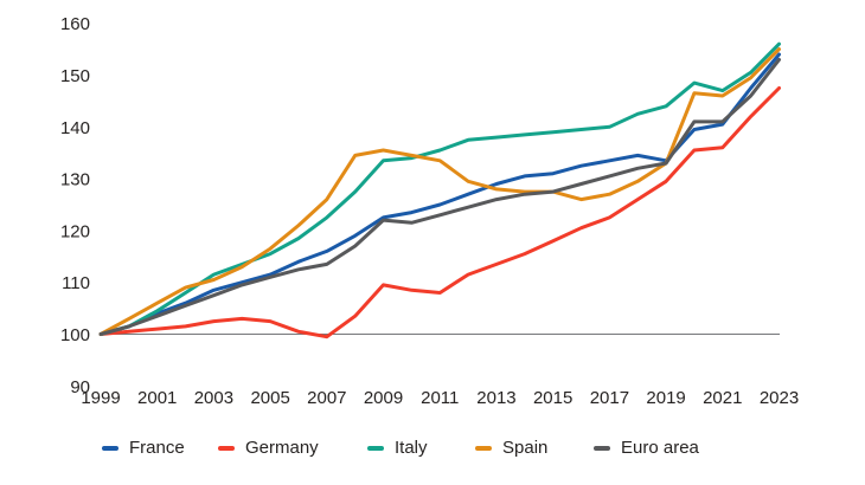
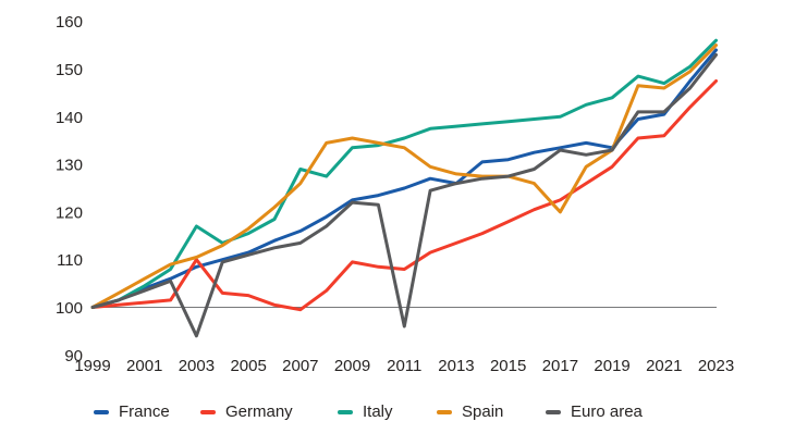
Germany/2003: 102 -> 110
Italy/2003: 112 -> 117
Euro area/2003: 108 -> 94
Italy/2007: 122 -> 129
Euro area/2011: 123 -> 96
France/2013: 129 -> 126
Spain/2017: 127 -> 120
Euro area/2017: 130 -> 133
